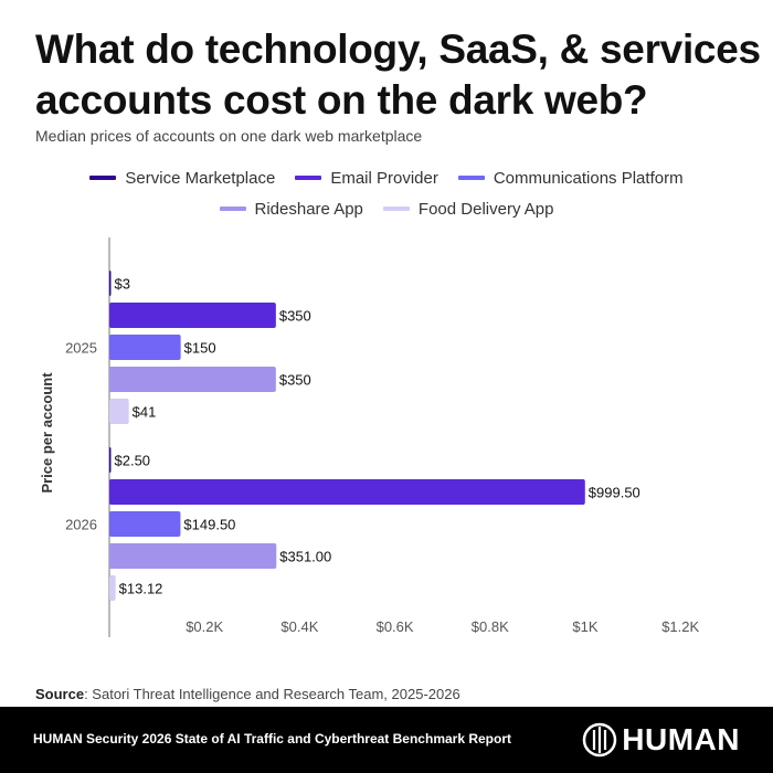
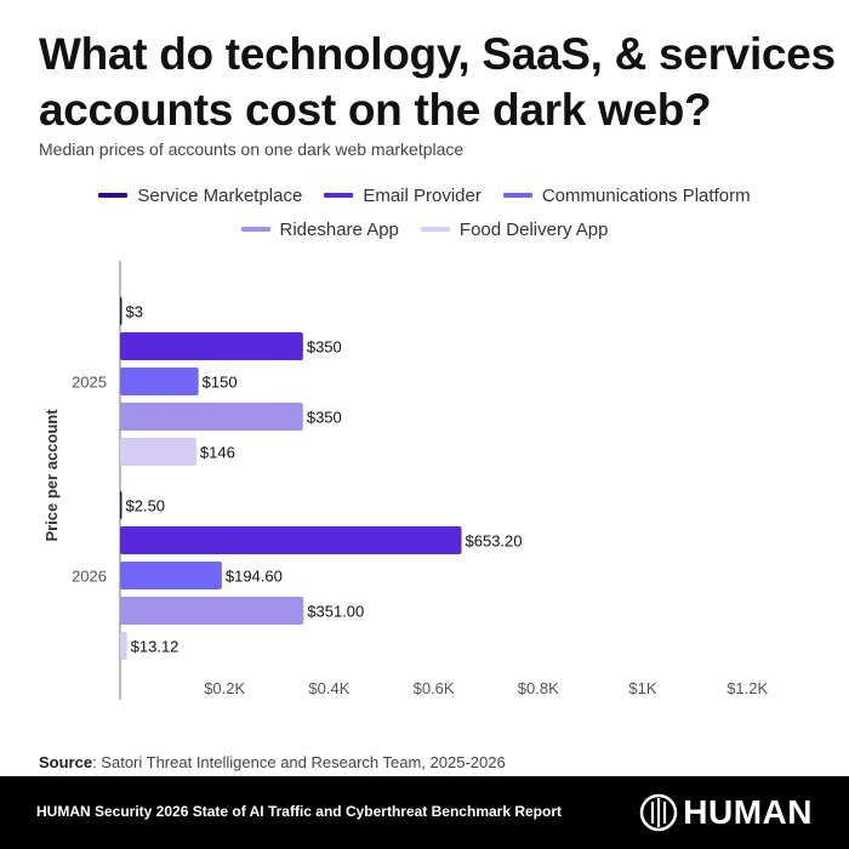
Food Delivery App/2025: $41 -> $146
Email Provider/2026: $999.50 -> $653.20
Communications Platform/2026: $149.50 -> $194.60
